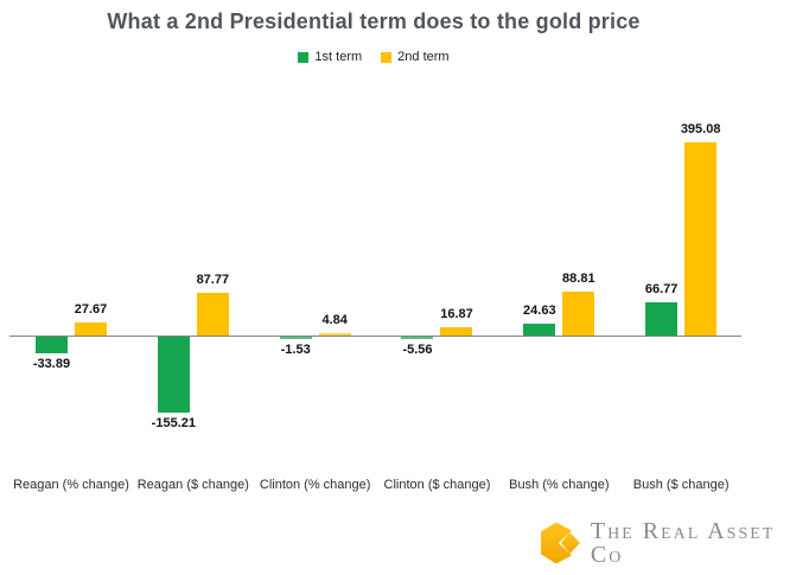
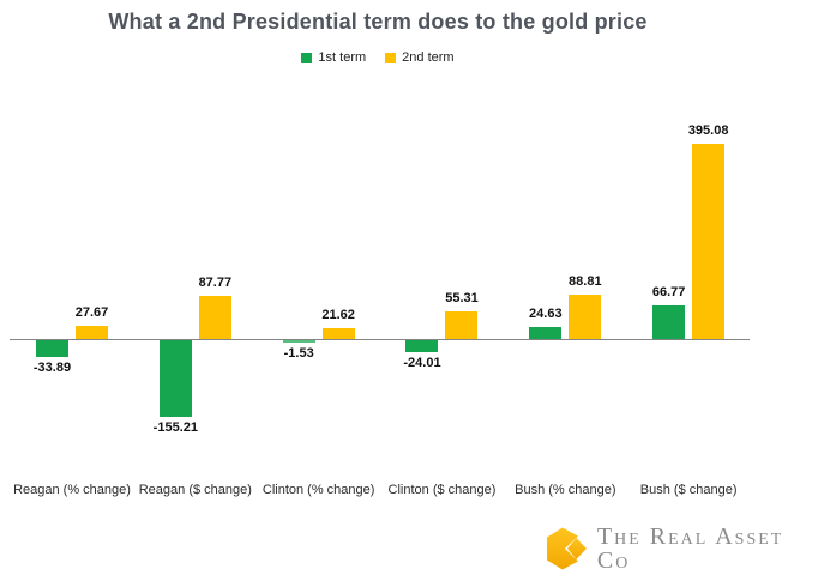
2nd term/Clinton (% change): 4.84 -> 21.62
1st term/Clinton ($ change): -5.56 -> -24.01
2nd term/Clinton ($ change): 16.87 -> 55.31
